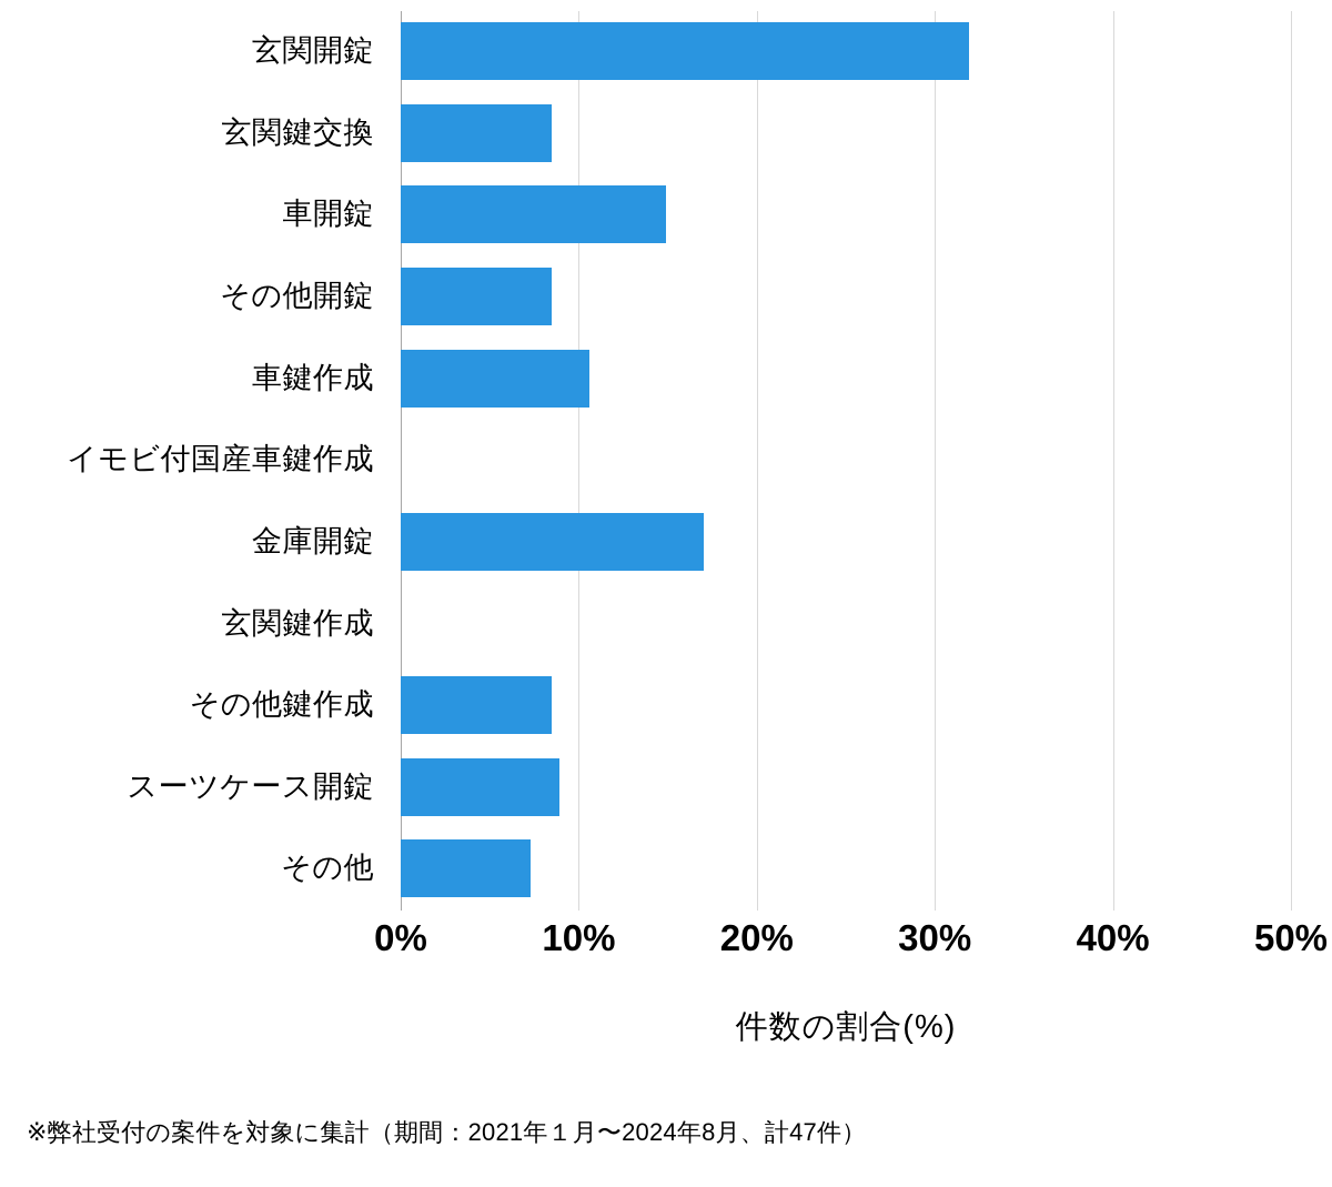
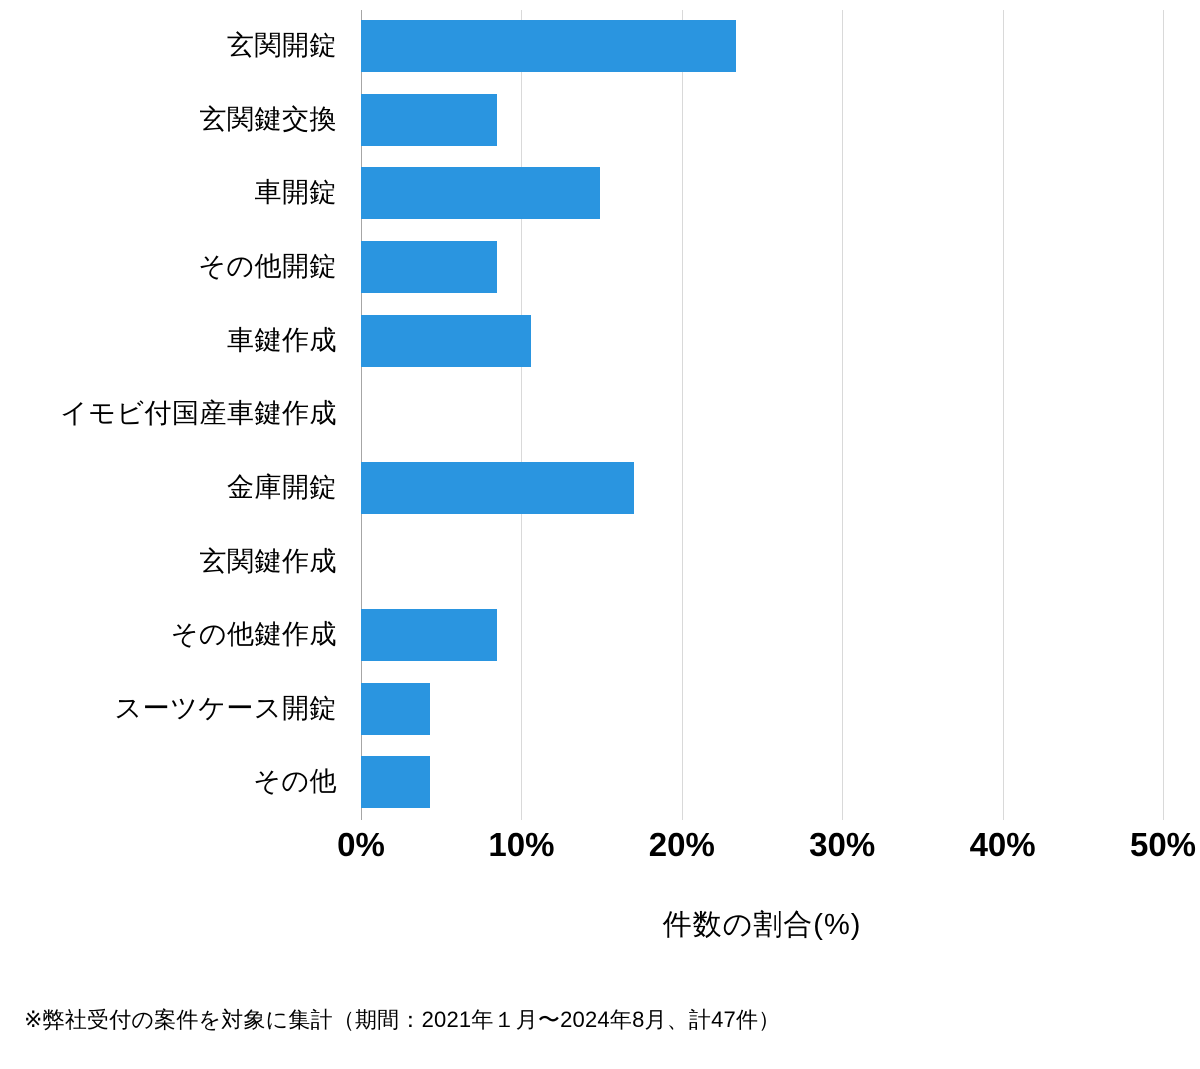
玄関開錠: 31.9% -> 23.4%
スーツケース開錠: 8.9% -> 4.3%
その他: 7.3% -> 4.3%
